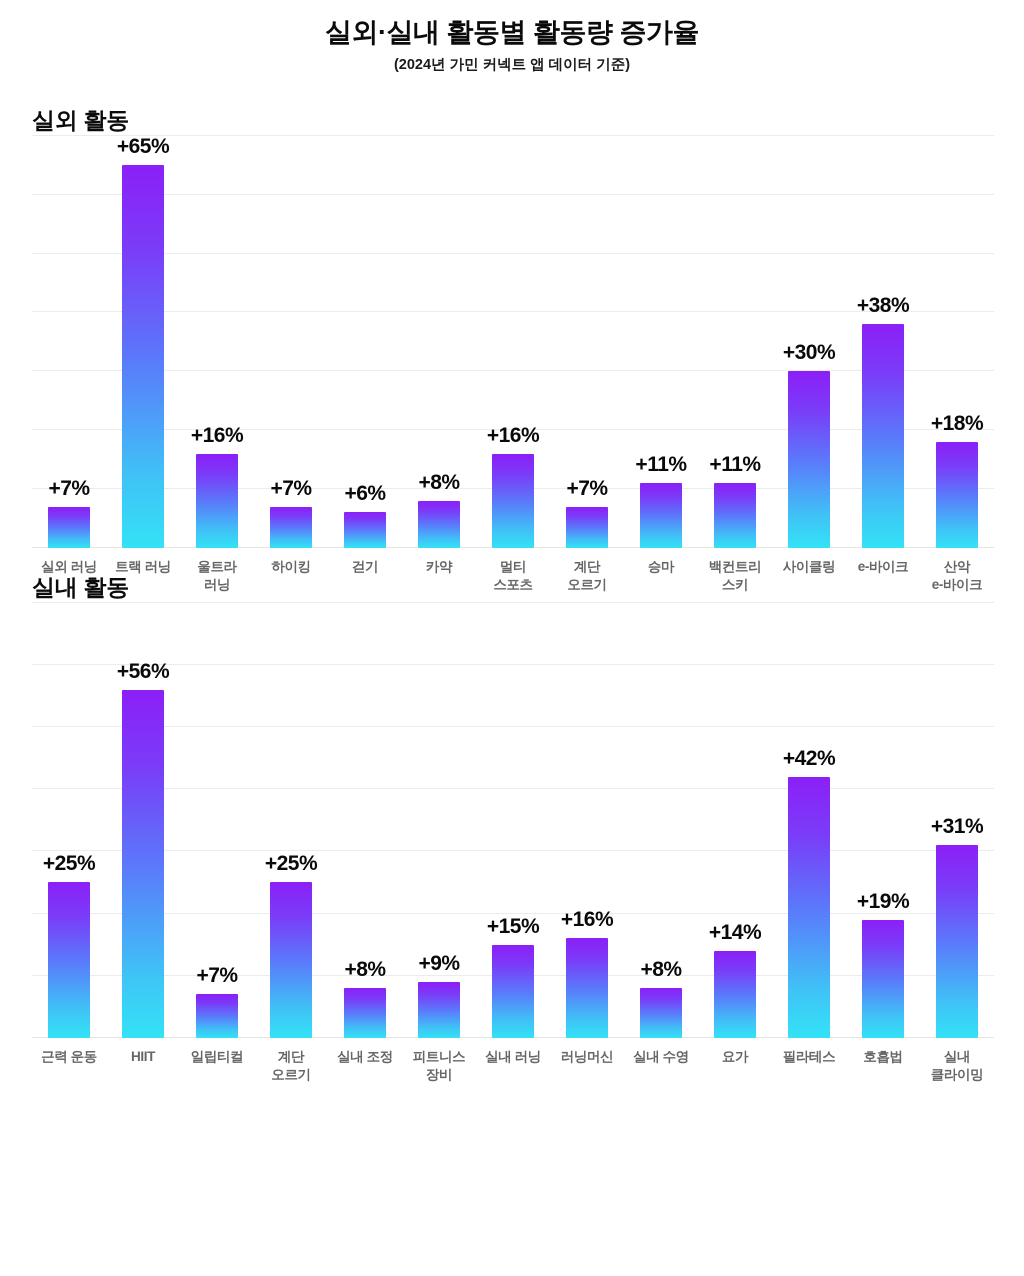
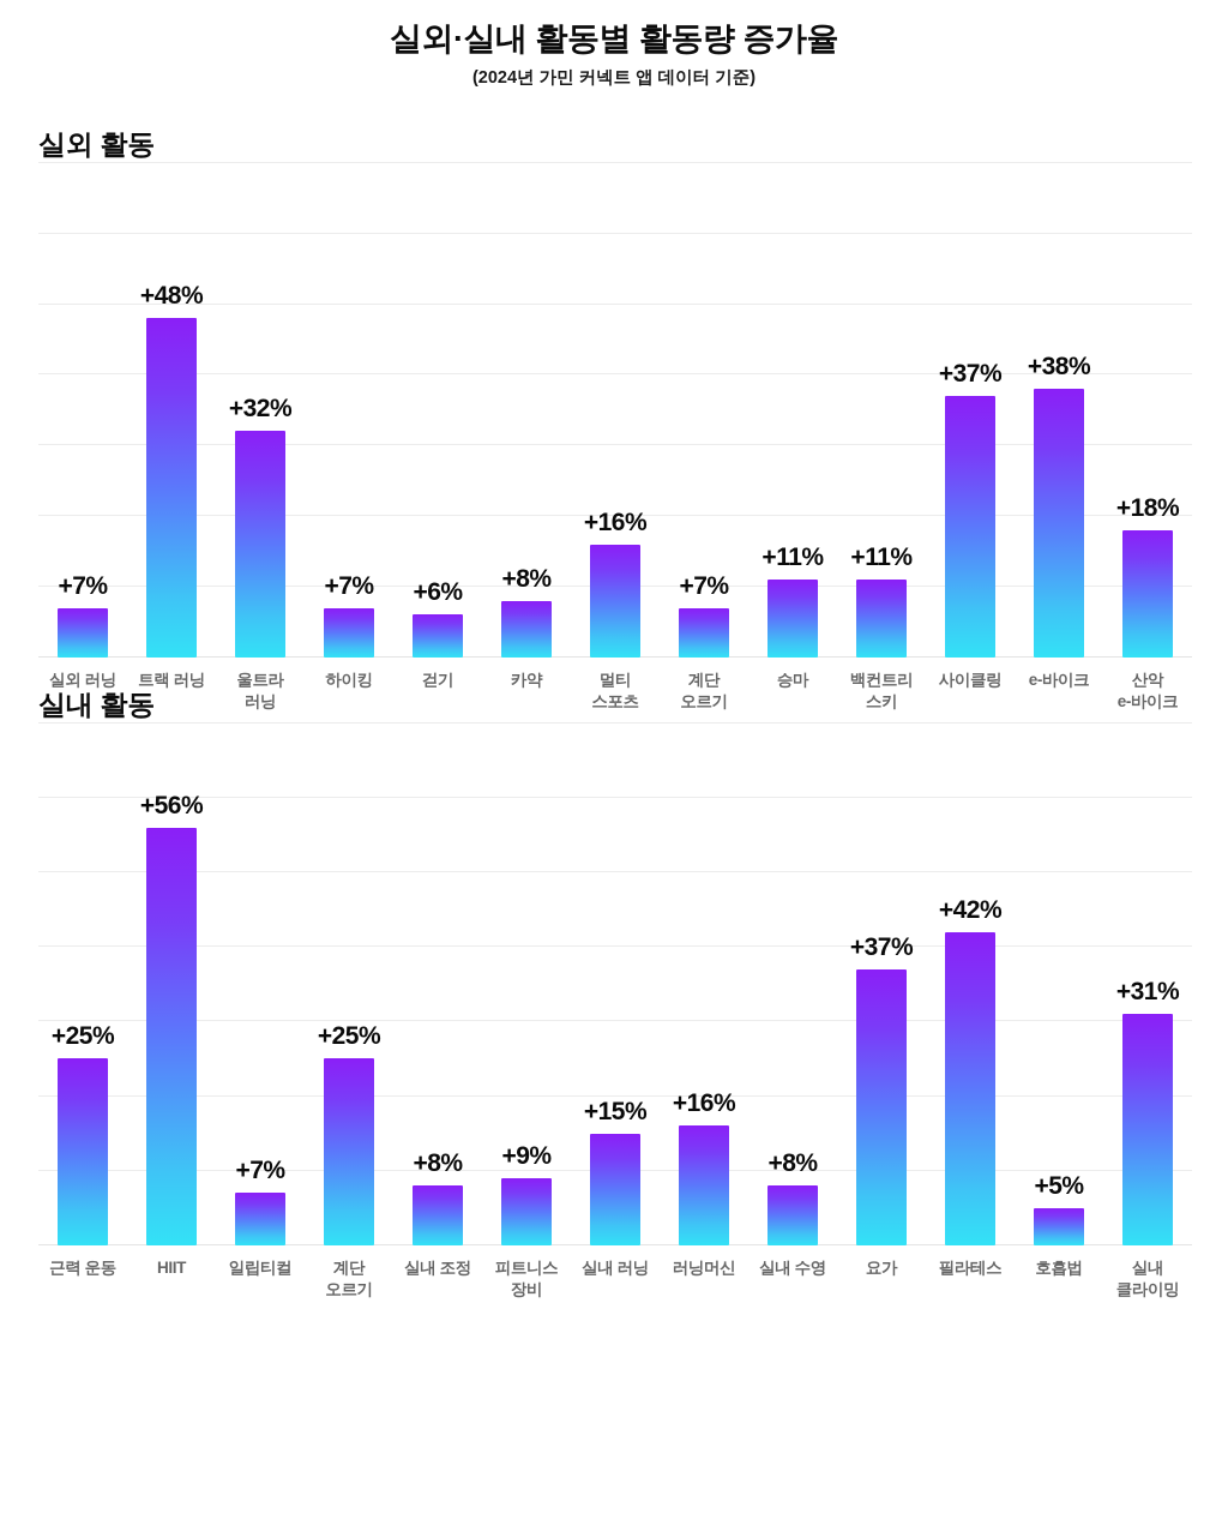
실외 활동/트랙 러닝: +65% -> +48%
실외 활동/울트라 러닝: +16% -> +32%
실외 활동/사이클링: +30% -> +37%
실내 활동/요가: +14% -> +37%
실내 활동/호흡법: +19% -> +5%
